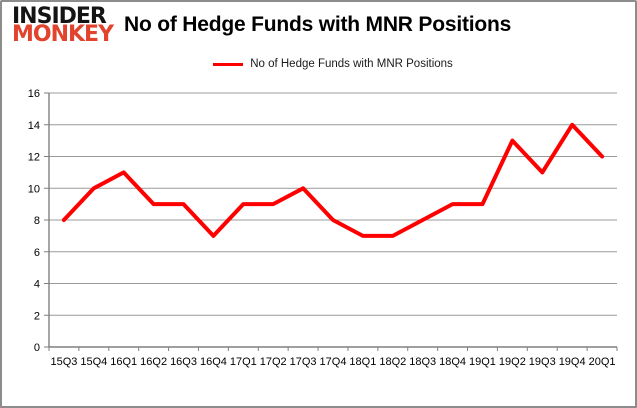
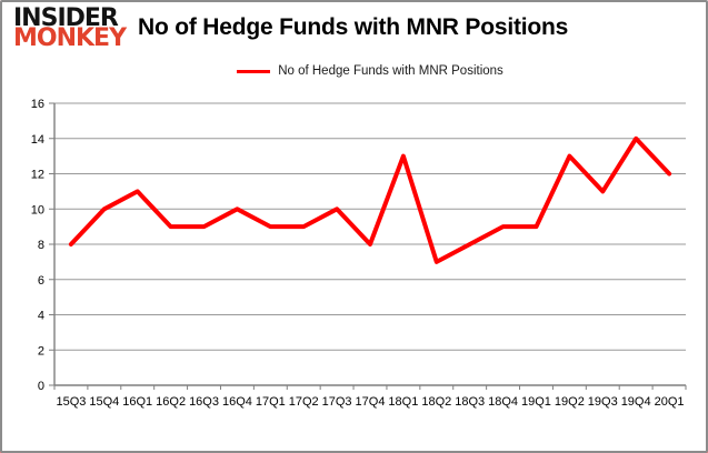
16Q4: 7 -> 10
18Q1: 7 -> 13
